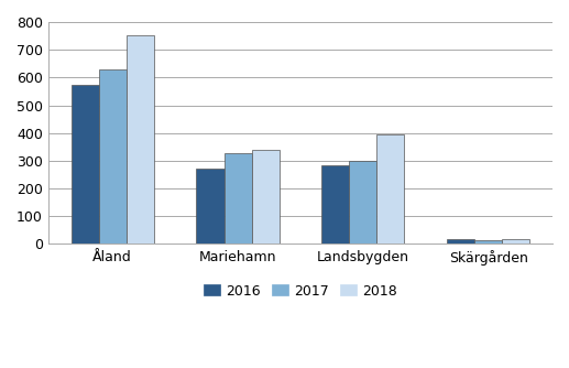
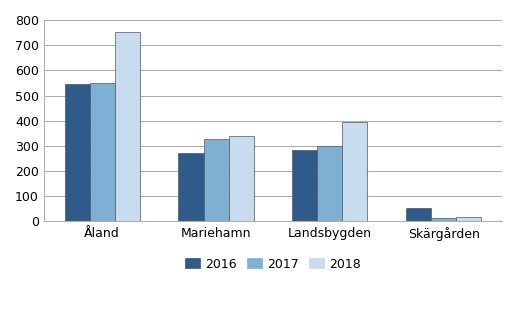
2016/Åland: 575 -> 545
2017/Åland: 630 -> 550
2016/Skärgården: 18 -> 55
